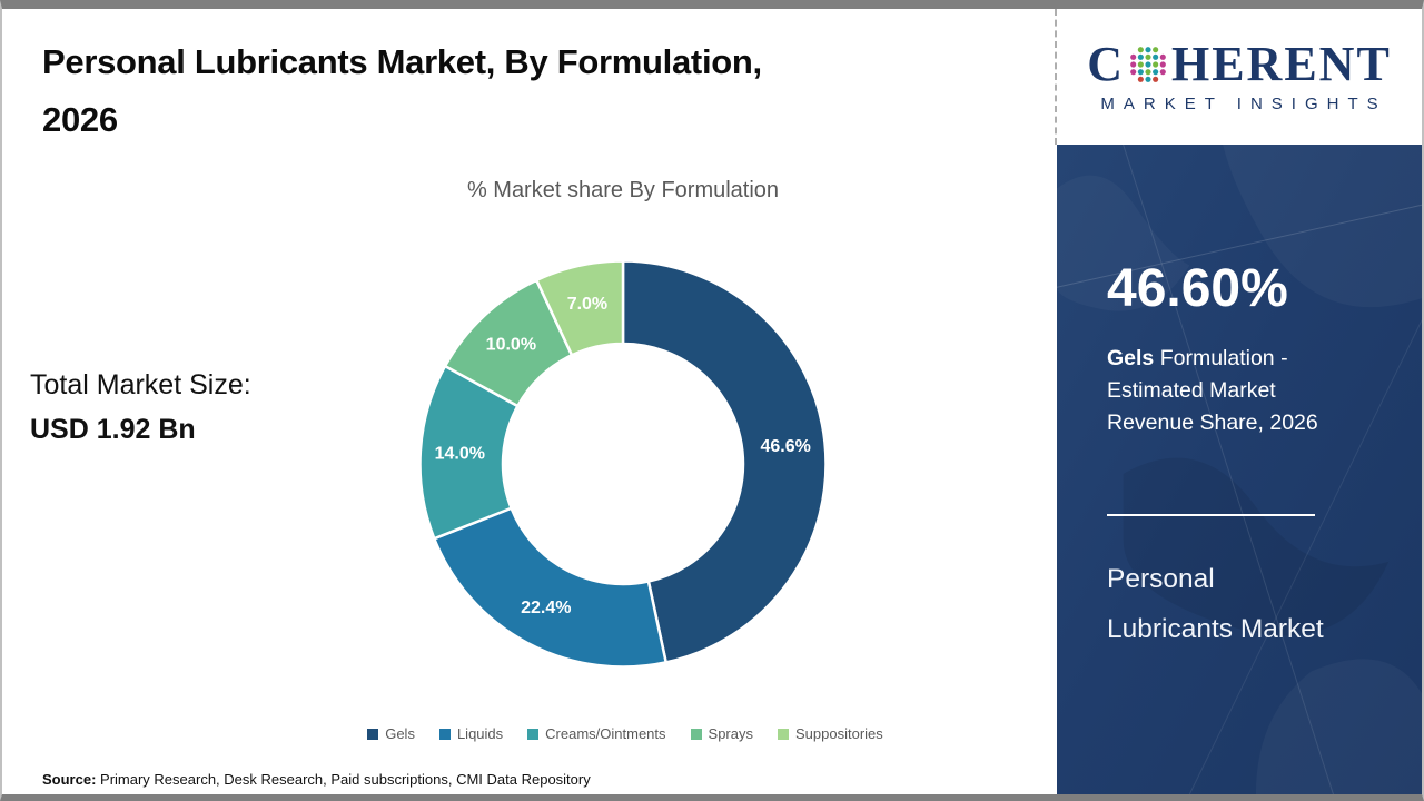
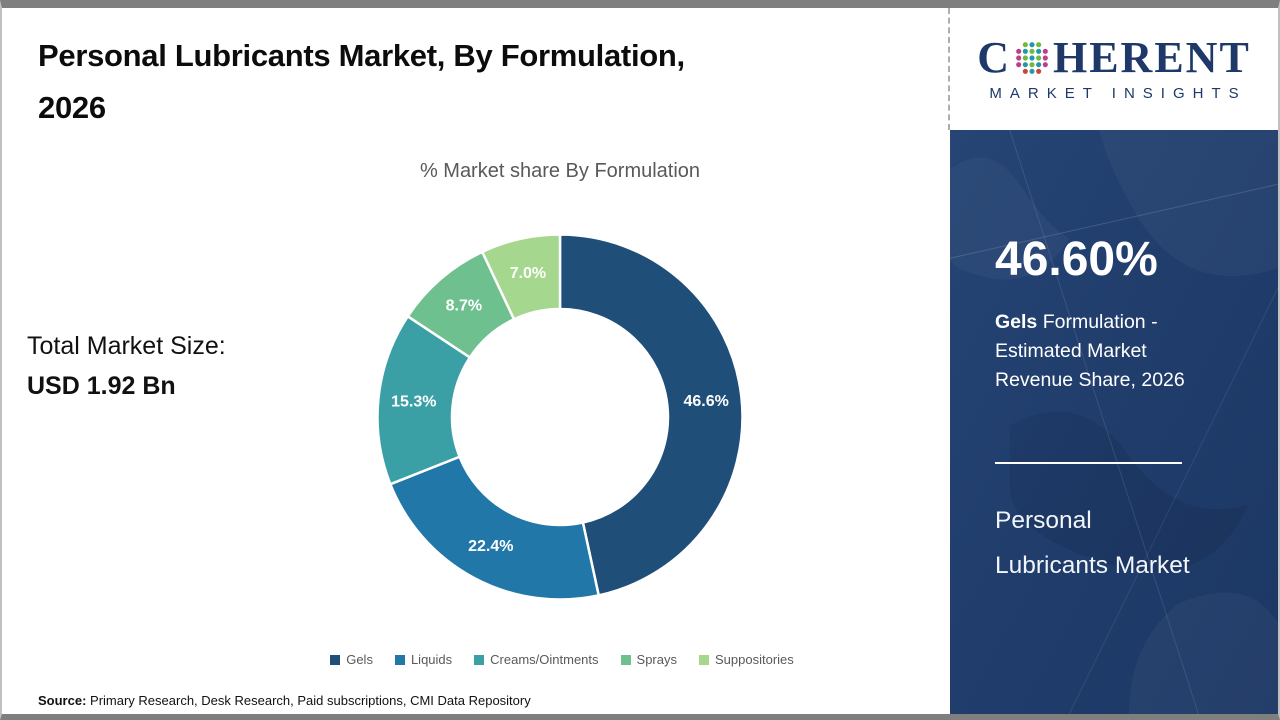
Creams/Ointments: 14.0% -> 15.3%
Sprays: 10.0% -> 8.7%
